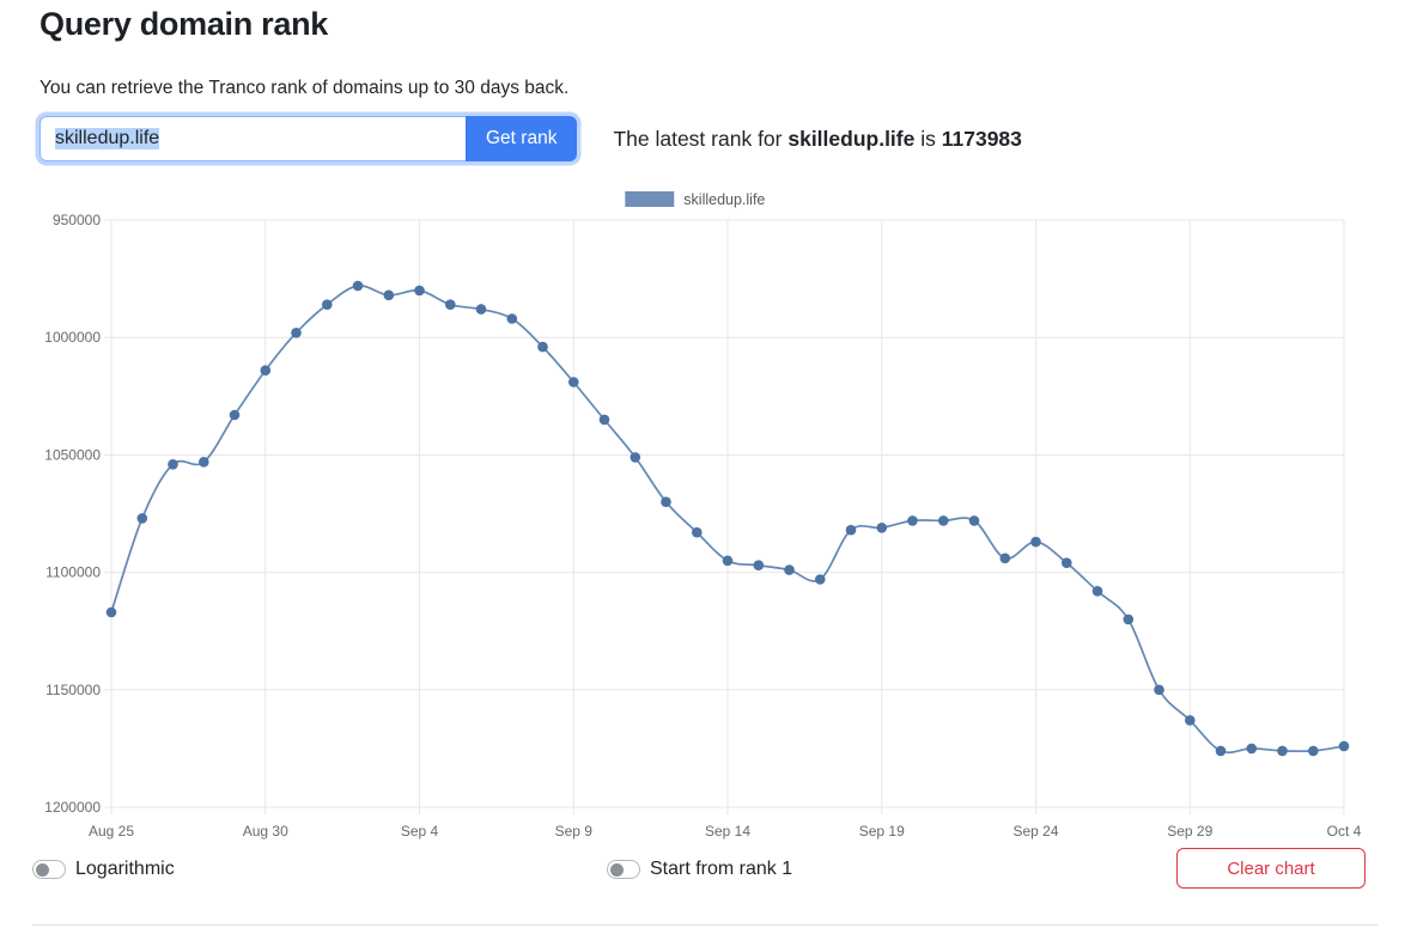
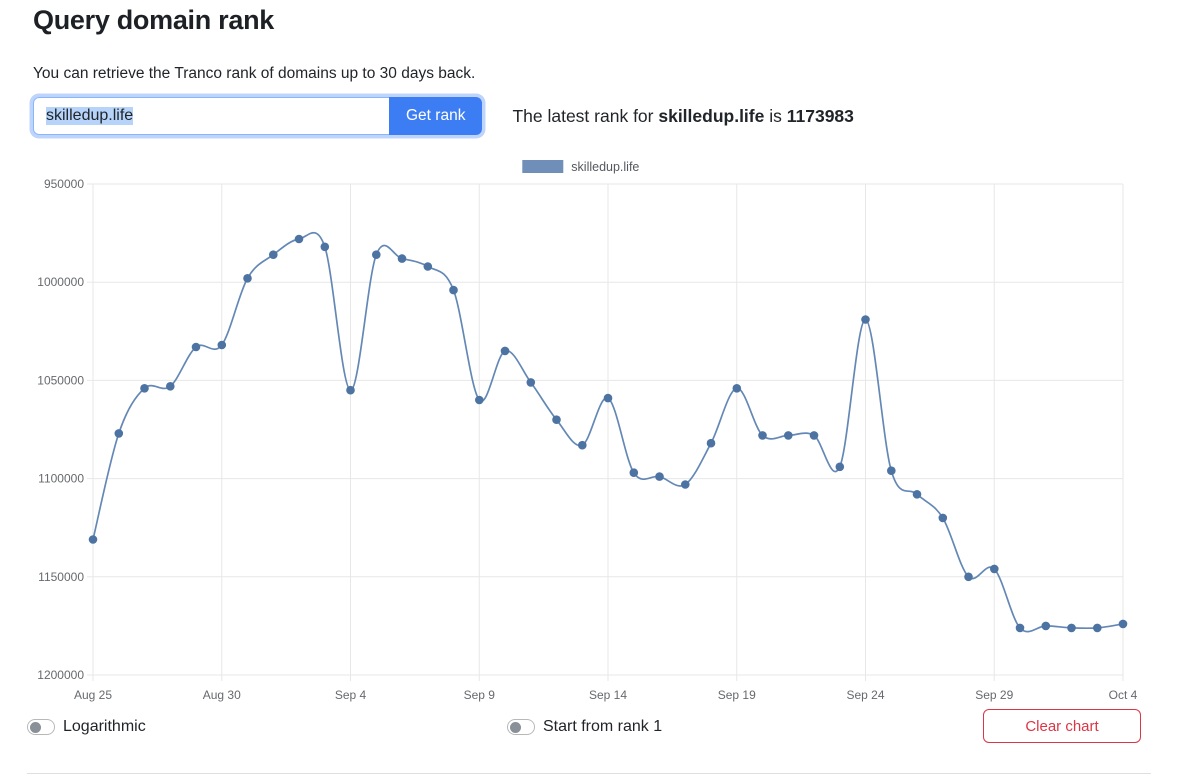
Aug 25: 1117000 -> 1131000
Aug 30: 1014000 -> 1032000
Sep 4: 980000 -> 1055000
Sep 9: 1019000 -> 1060000
Sep 14: 1095000 -> 1059000
Sep 19: 1081000 -> 1054000
Sep 24: 1087000 -> 1019000
Sep 29: 1163000 -> 1146000
